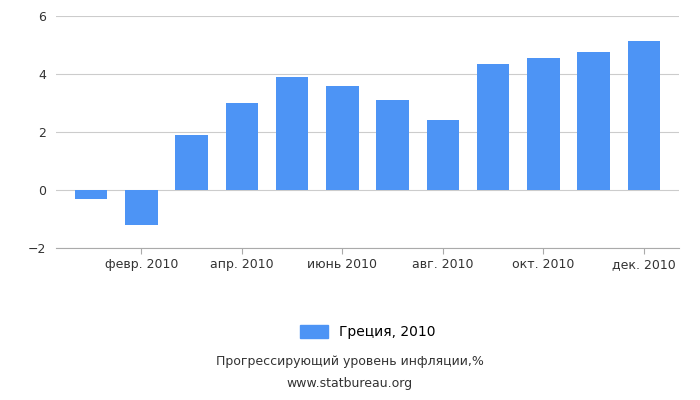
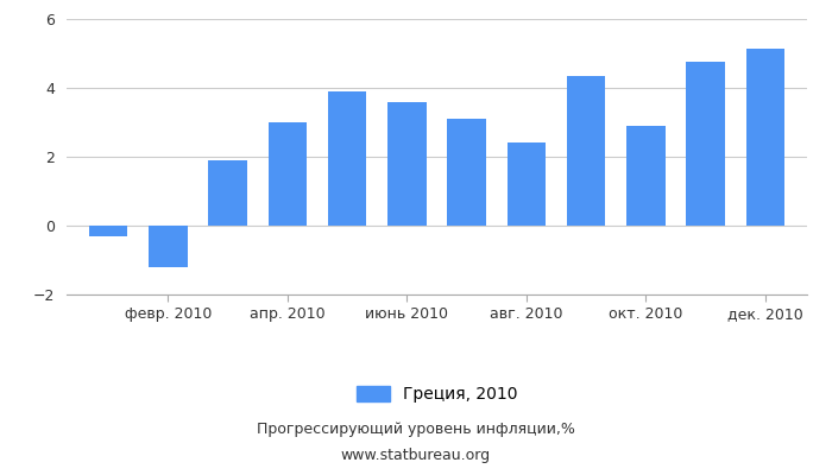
окт. 2010: 4.55 -> 2.90
